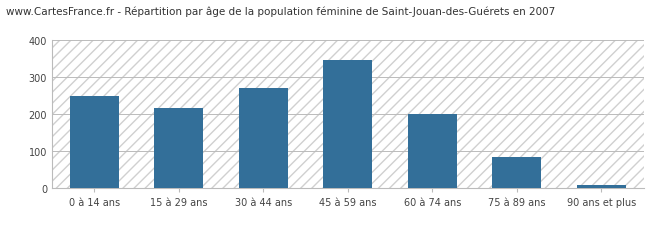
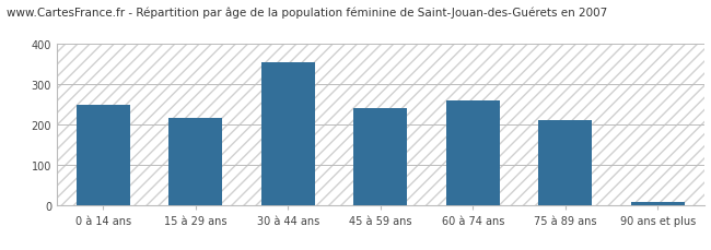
30 à 44 ans: 270 -> 355
45 à 59 ans: 347 -> 240
60 à 74 ans: 200 -> 260
75 à 89 ans: 82 -> 210
